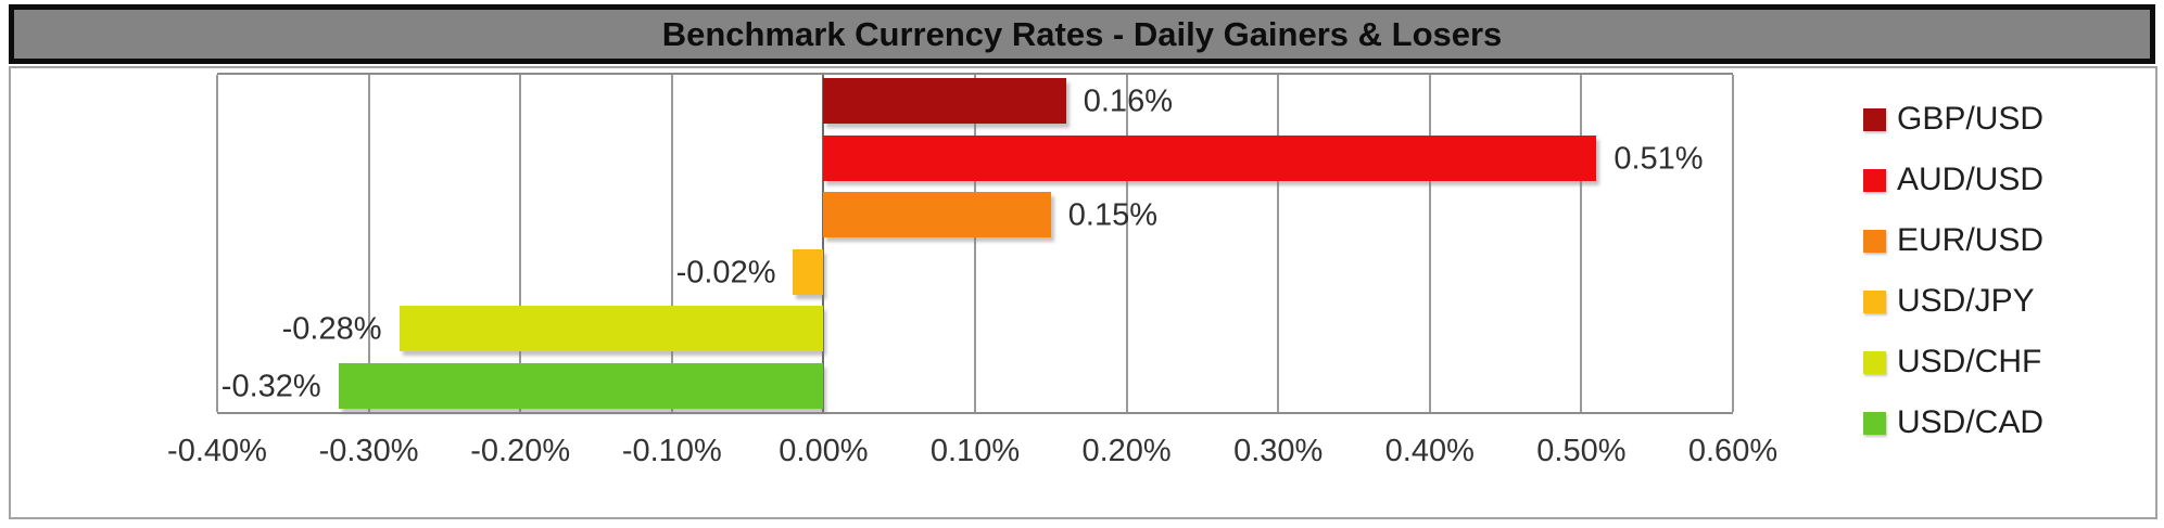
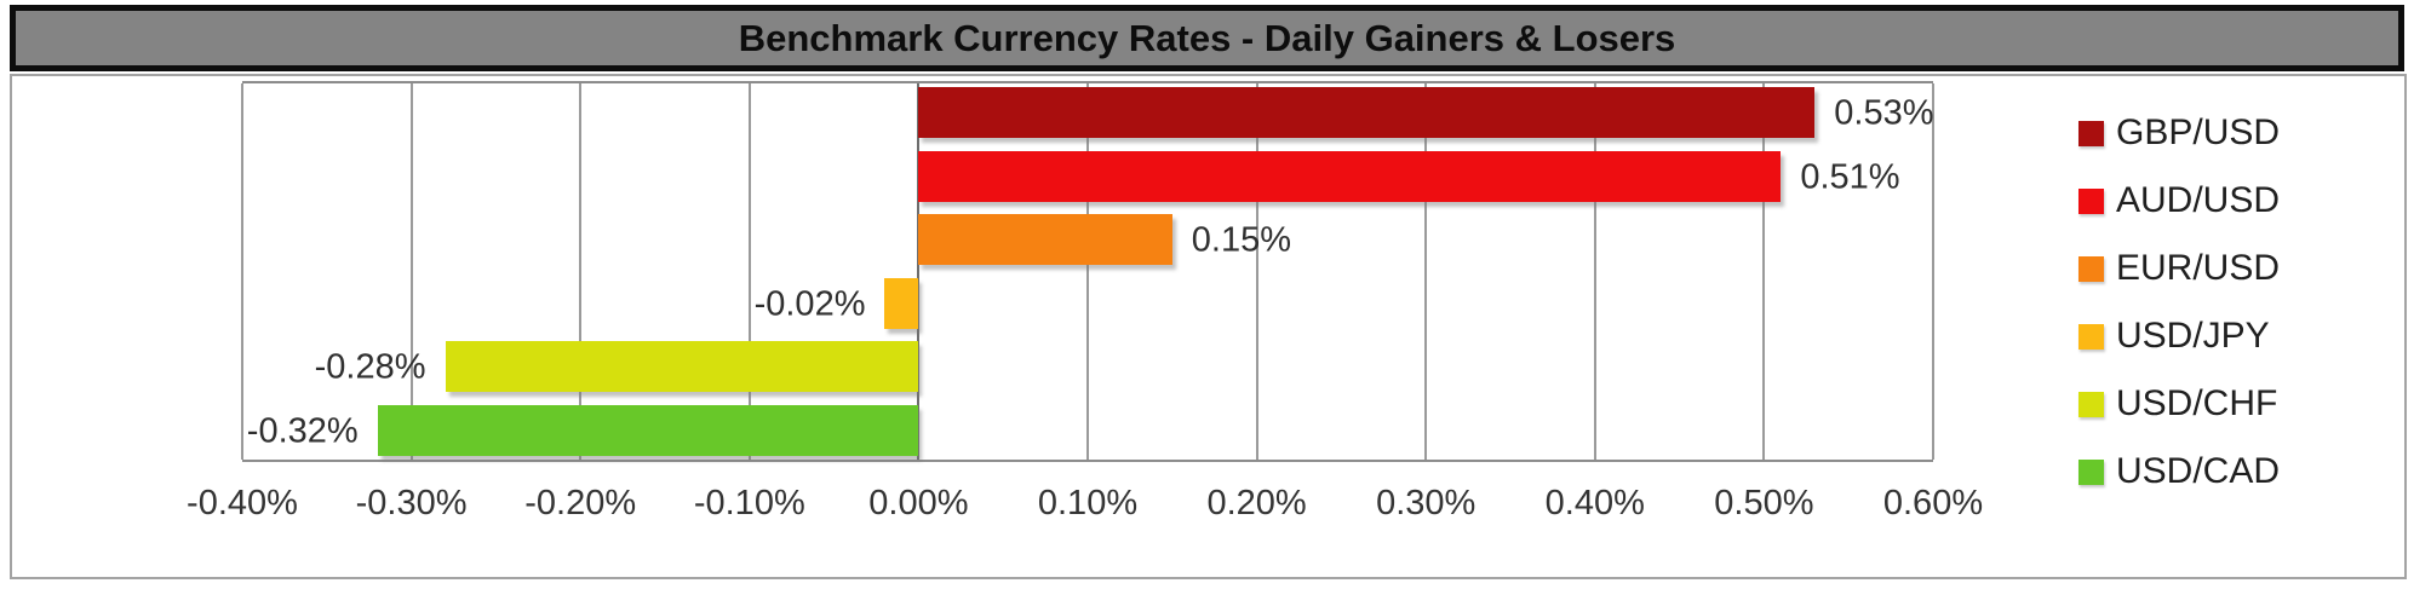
GBP/USD: 0.16% -> 0.53%
